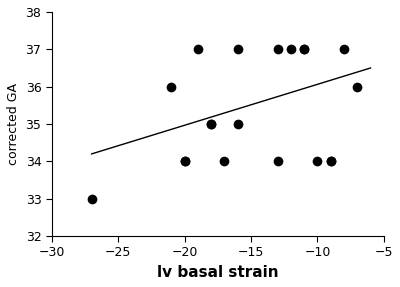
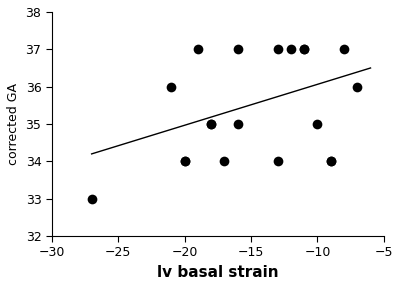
−10: 34 -> 35
